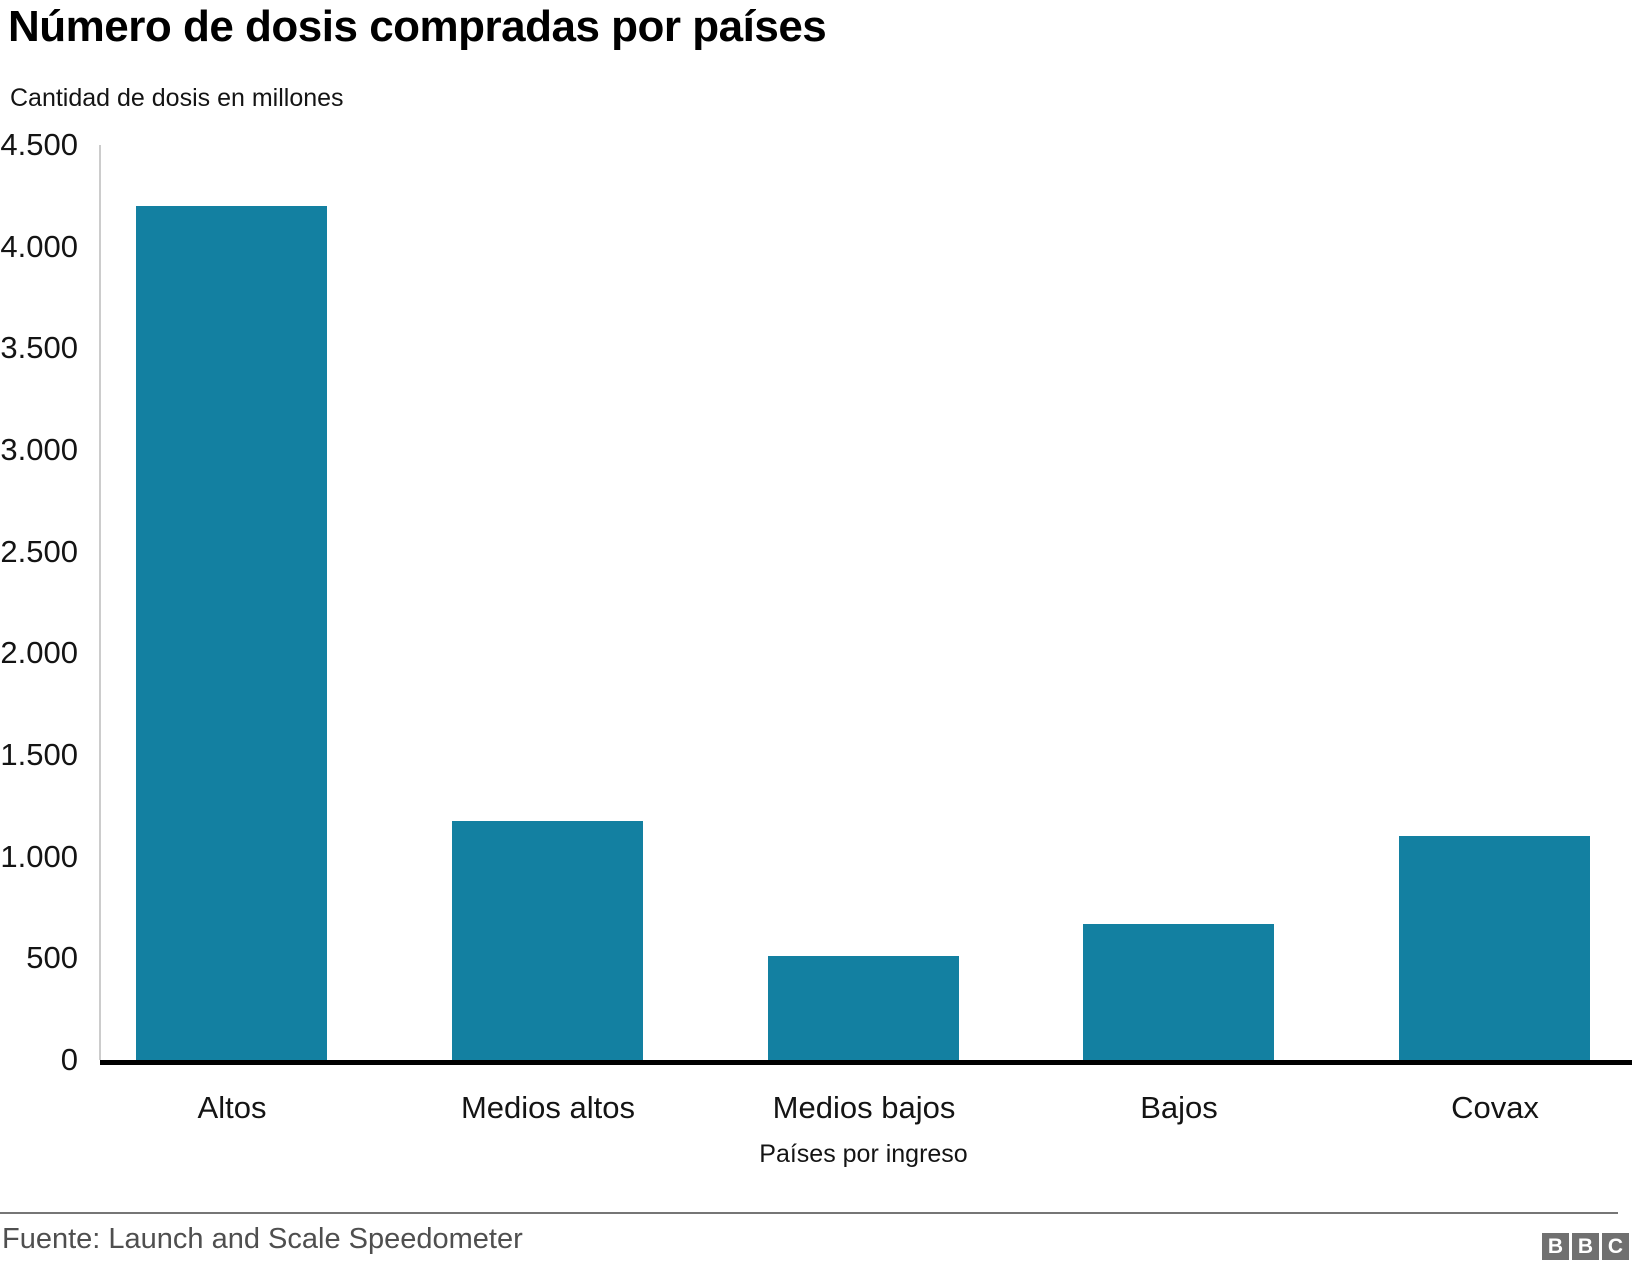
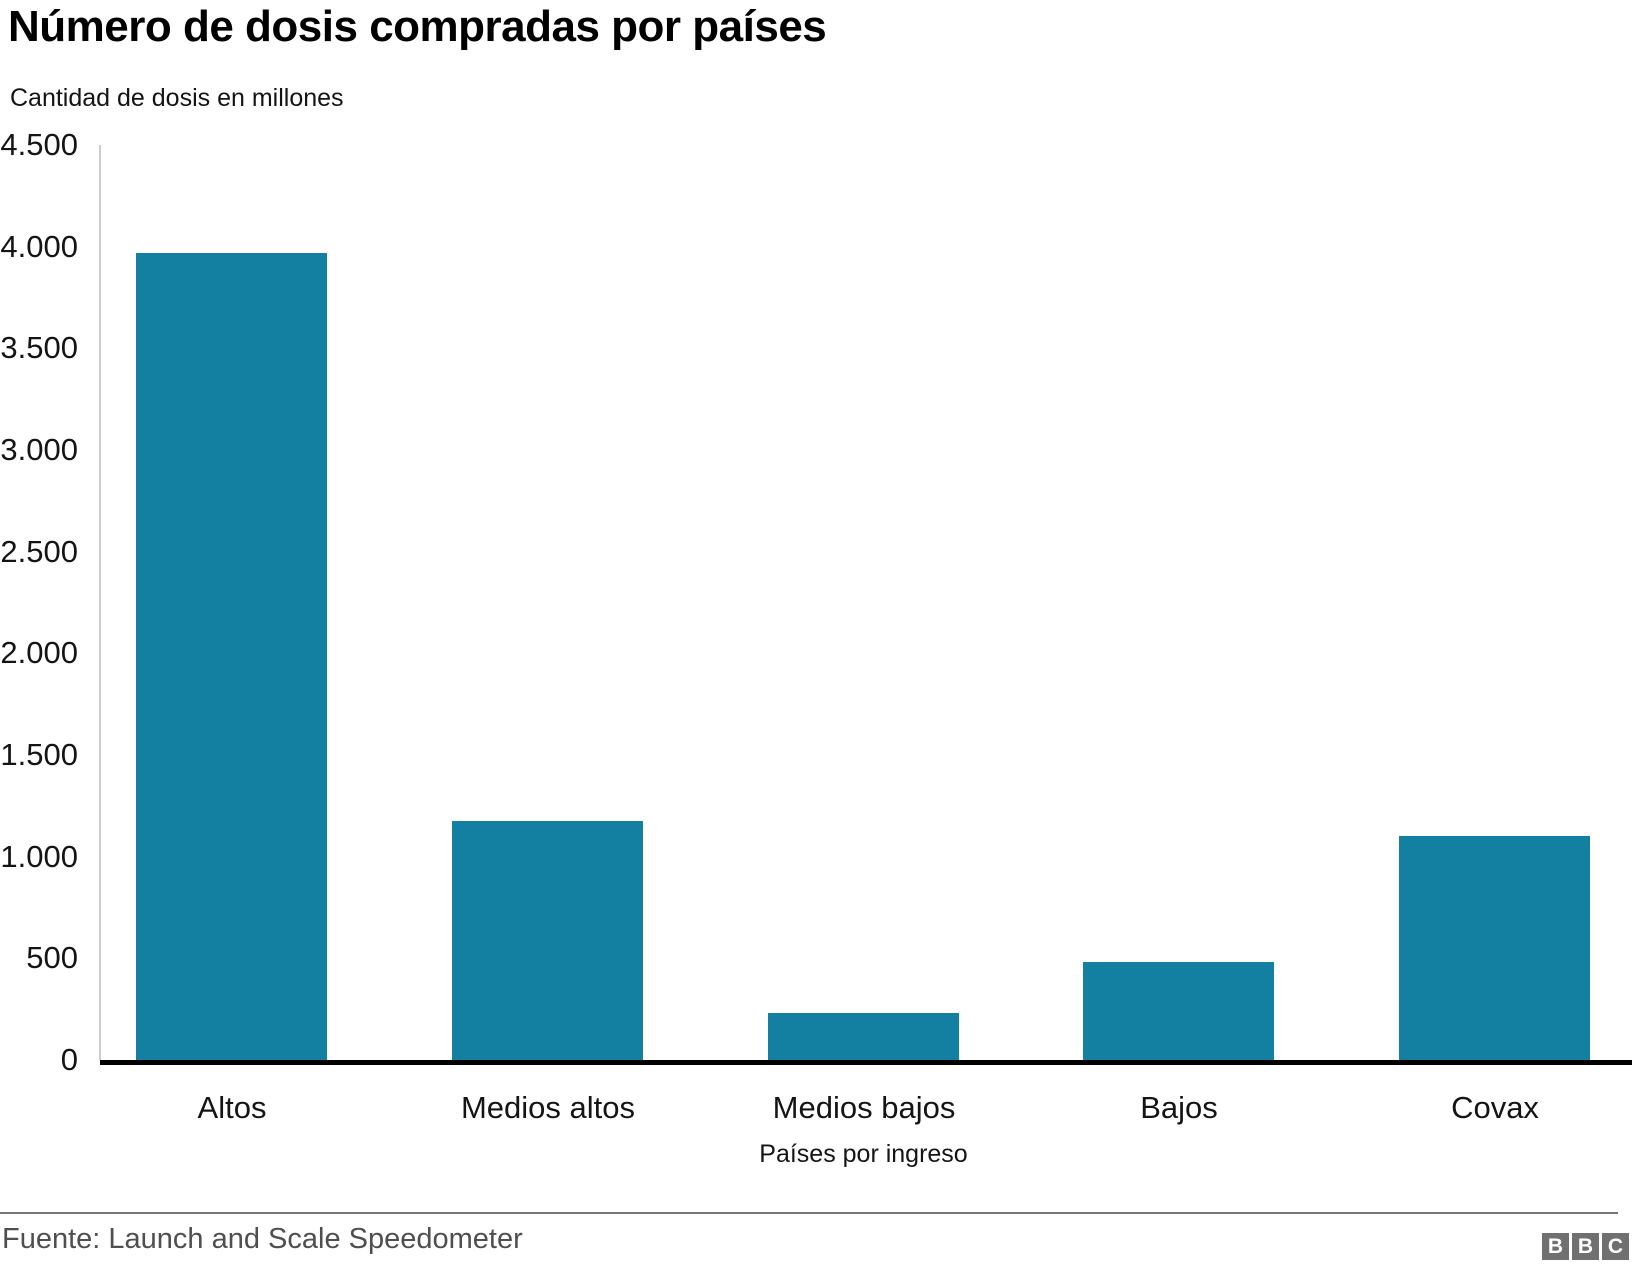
Altos: 4200 -> 3970
Medios bajos: 510 -> 230
Bajos: 670 -> 480
